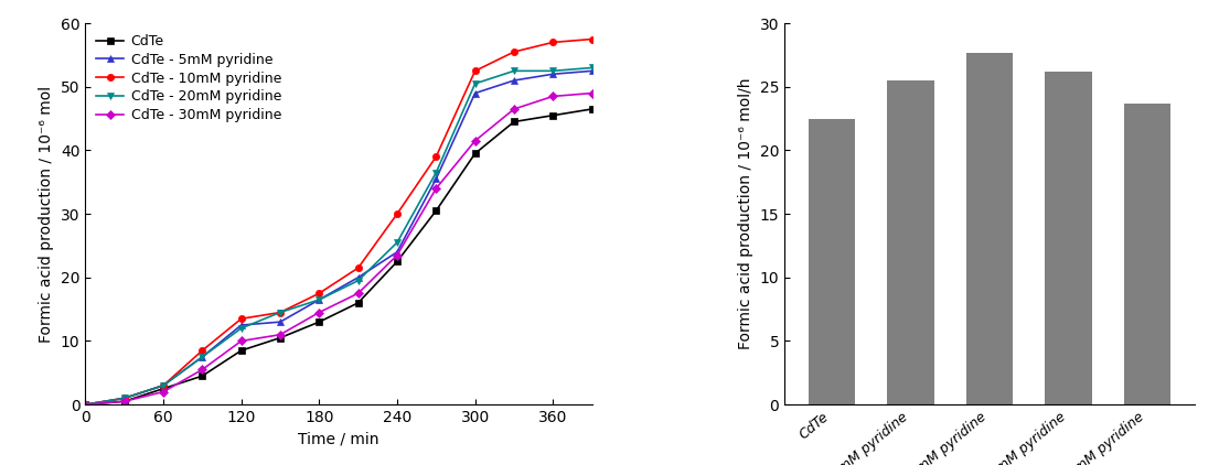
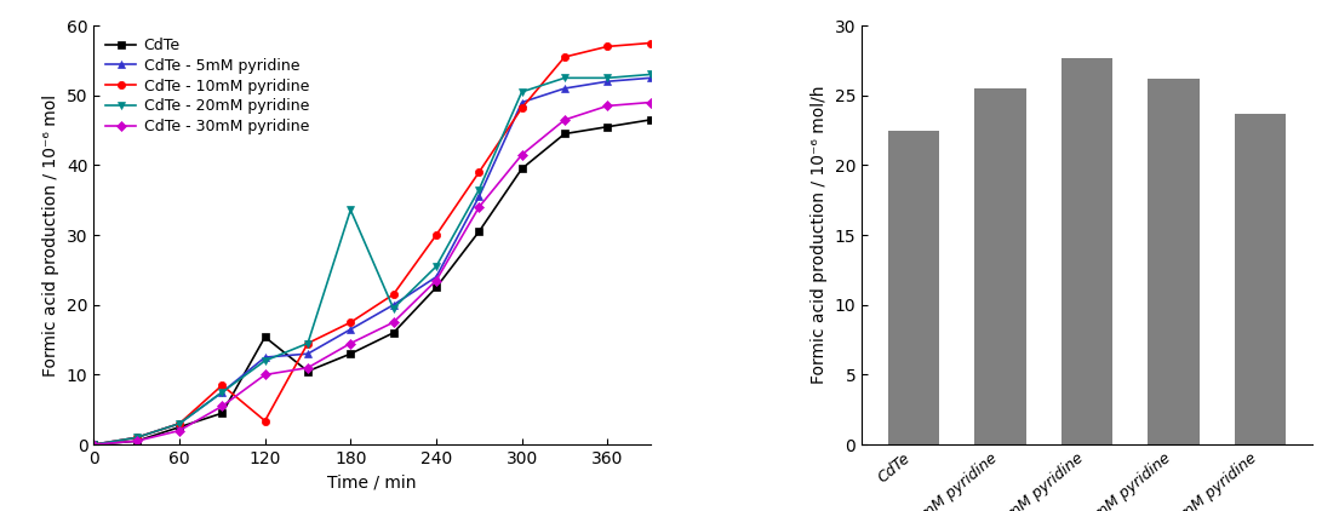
CdTe/120: 8.5 -> 15.4
CdTe - 10mM pyridine/120: 13.5 -> 3.4
CdTe - 20mM pyridine/180: 16.5 -> 33.6
CdTe - 10mM pyridine/300: 52.5 -> 48.2
